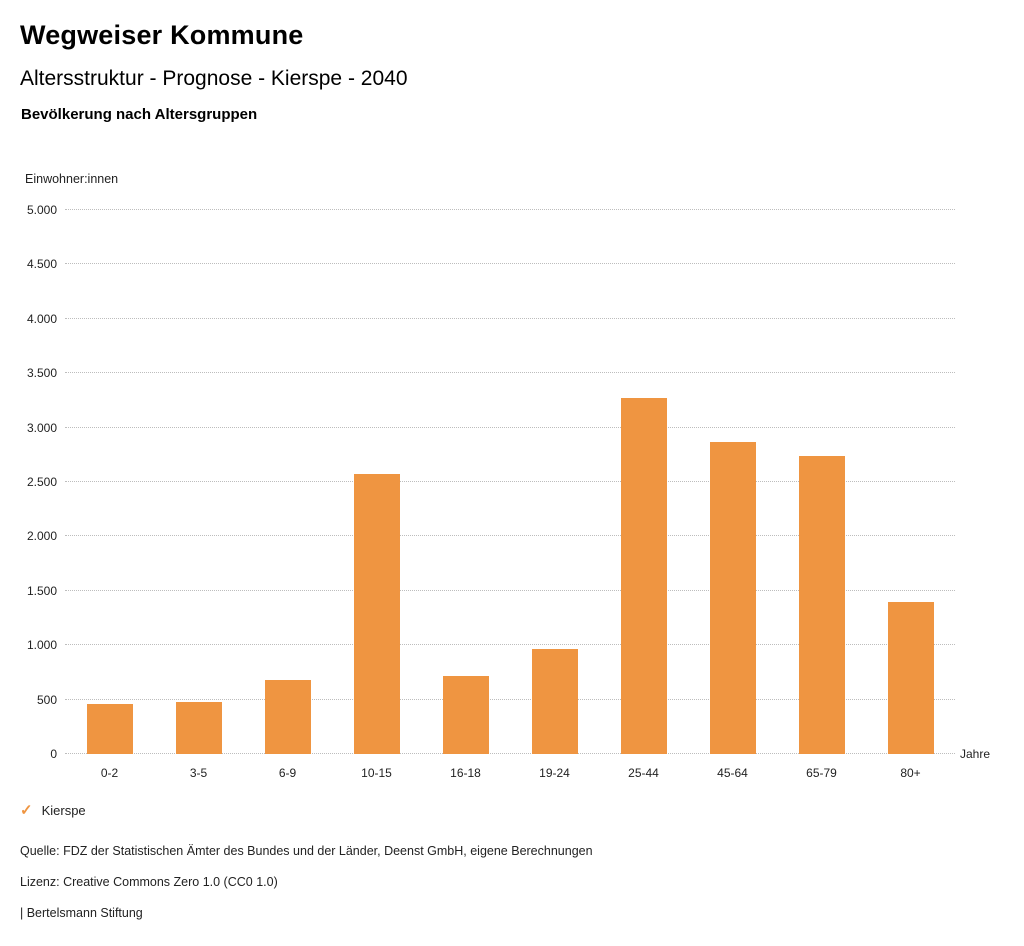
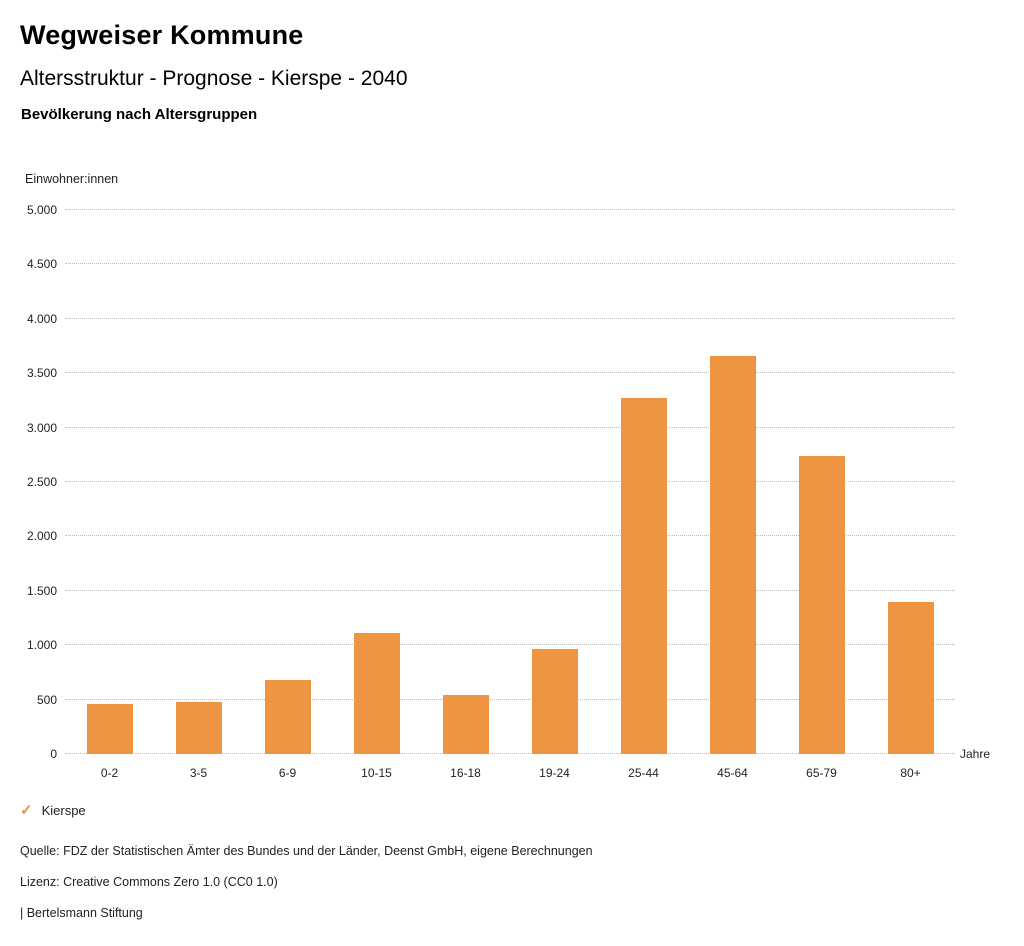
10-15: 2570 -> 1110
16-18: 720 -> 540
45-64: 2870 -> 3660
